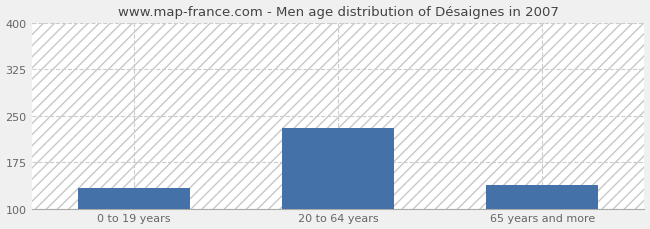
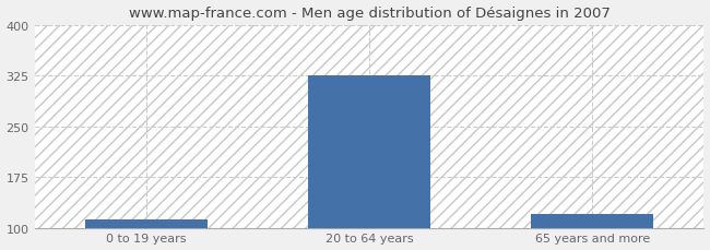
0 to 19 years: 134 -> 113
20 to 64 years: 230 -> 325
65 years and more: 138 -> 120
